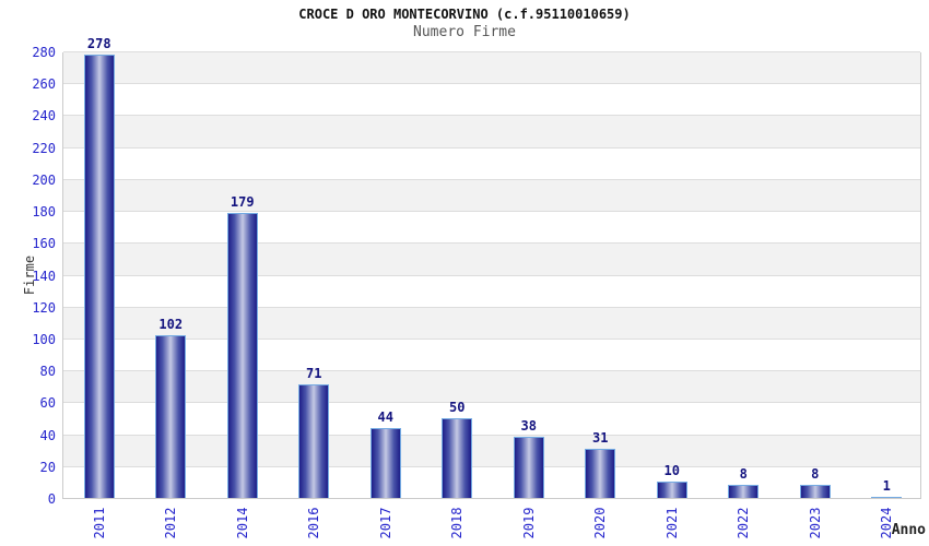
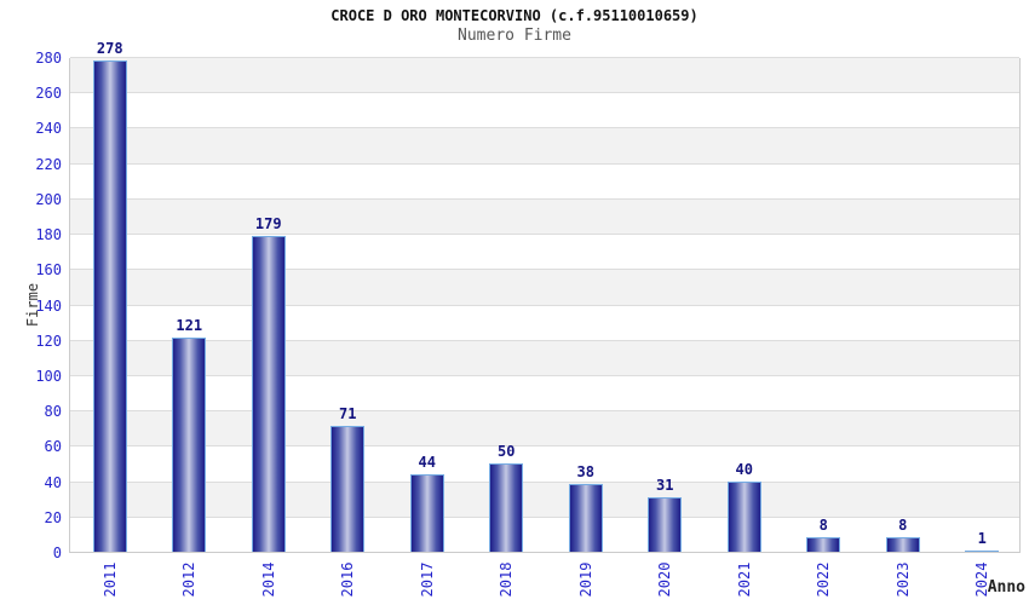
2012: 102 -> 121
2021: 10 -> 40
